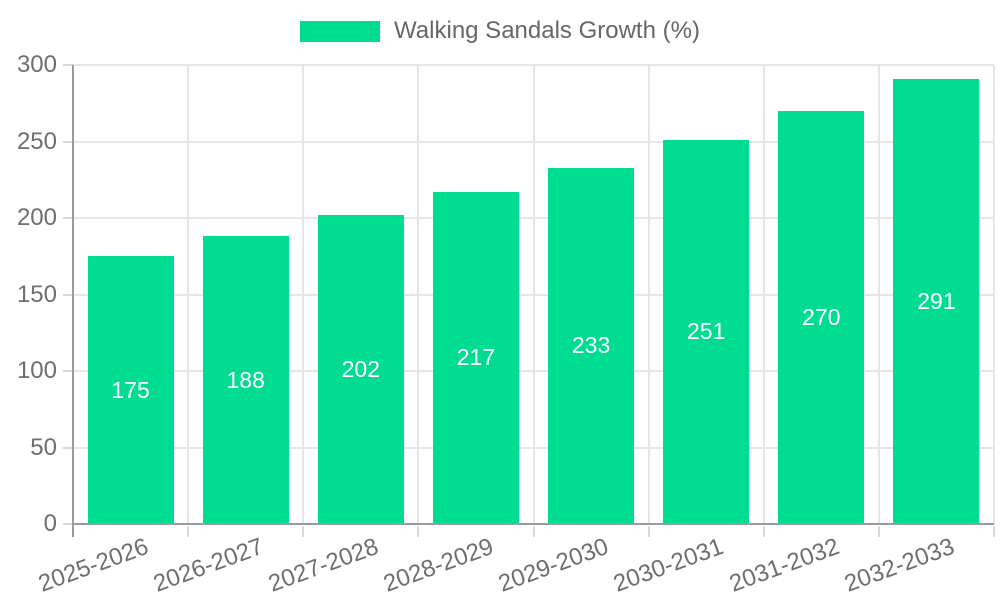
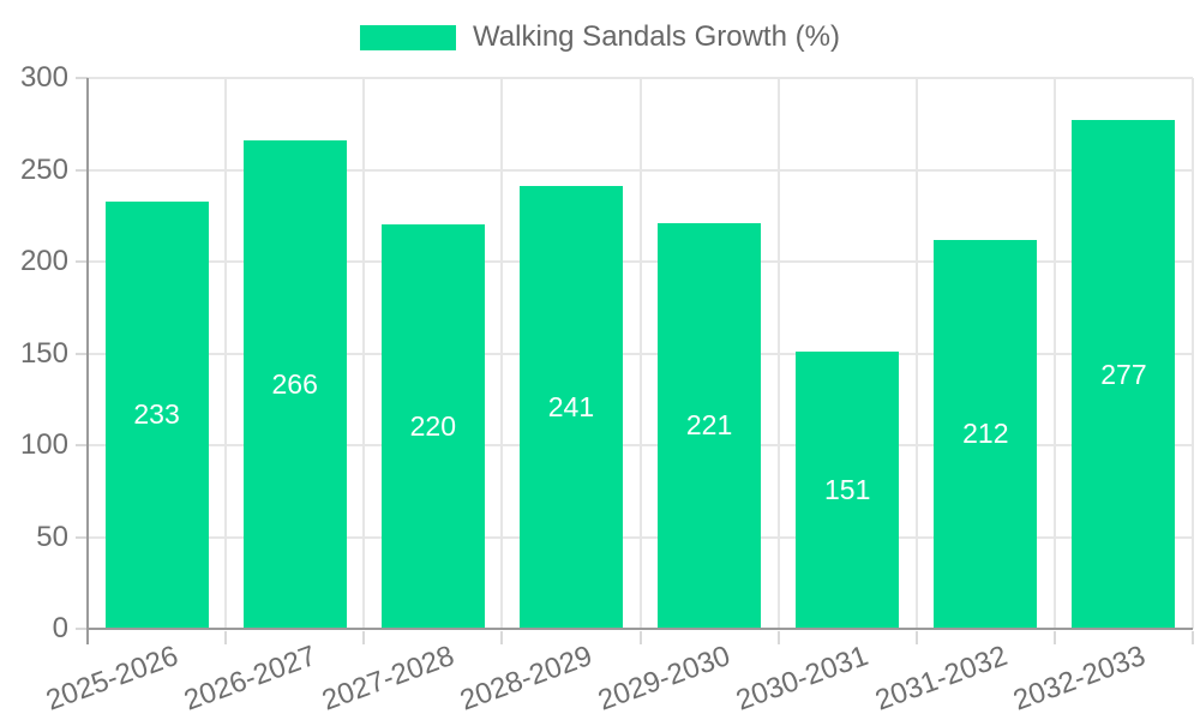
2025-2026: 175 -> 233
2026-2027: 188 -> 266
2027-2028: 202 -> 220
2028-2029: 217 -> 241
2029-2030: 233 -> 221
2030-2031: 251 -> 151
2031-2032: 270 -> 212
2032-2033: 291 -> 277
